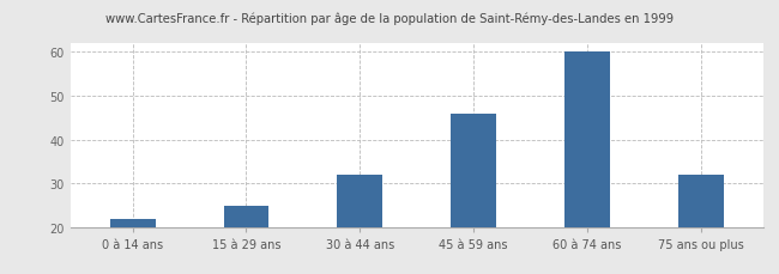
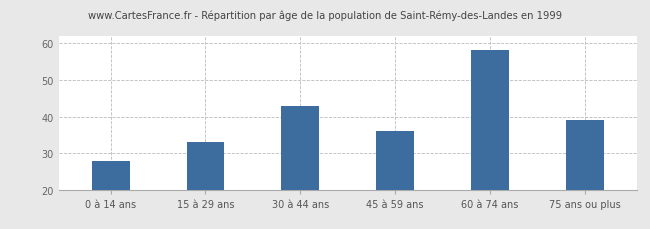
0 à 14 ans: 22 -> 28
15 à 29 ans: 25 -> 33
30 à 44 ans: 32 -> 43
45 à 59 ans: 46 -> 36
60 à 74 ans: 60 -> 58
75 ans ou plus: 32 -> 39
